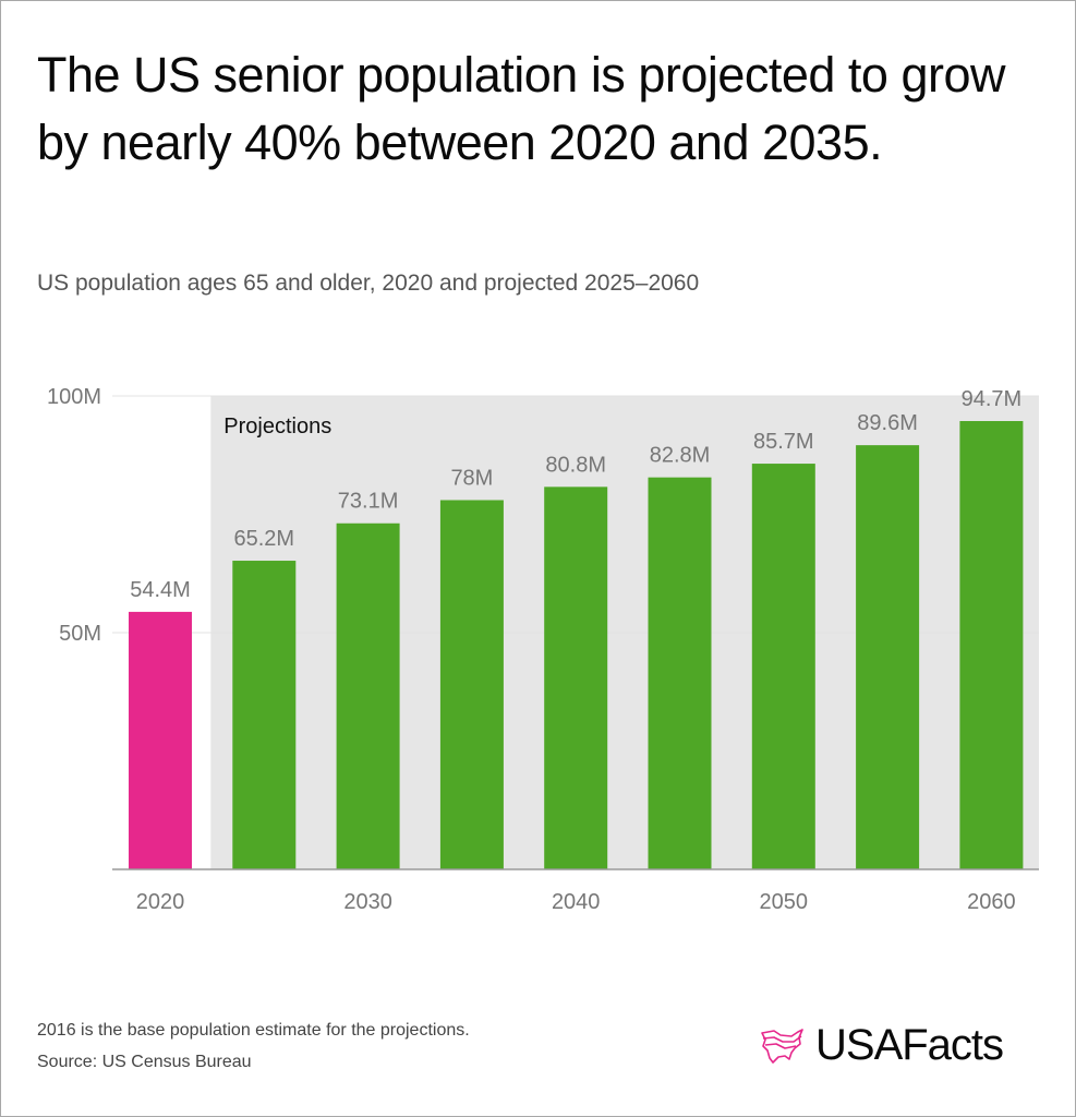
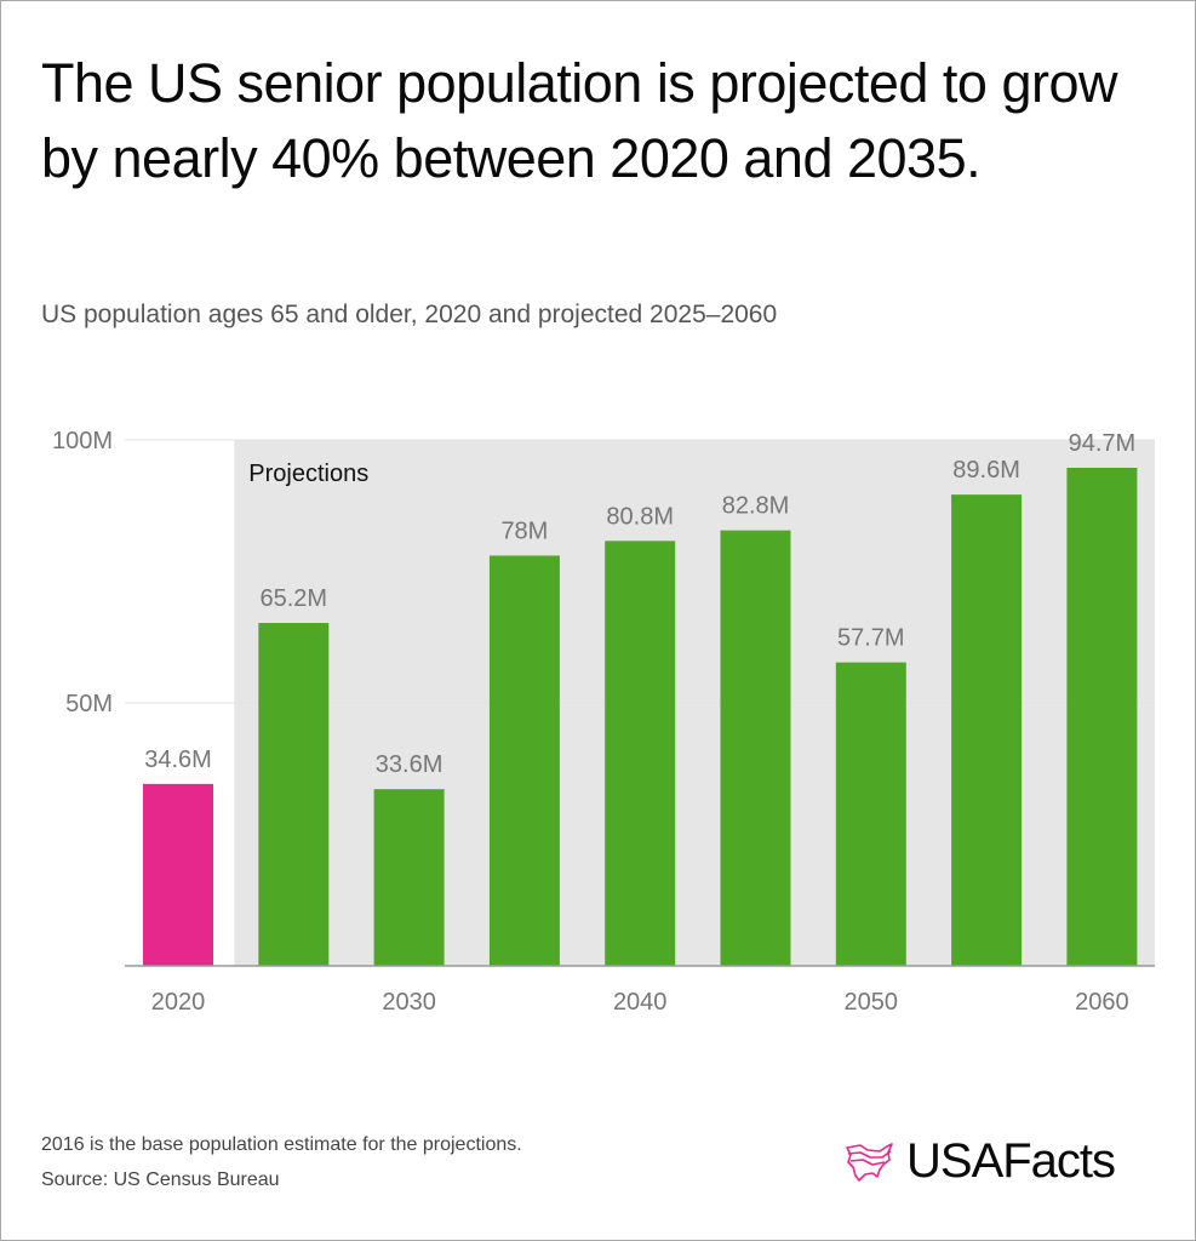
2020: 54.4M -> 34.6M
2030: 73.1M -> 33.6M
2050: 85.7M -> 57.7M
